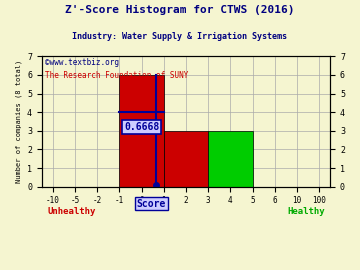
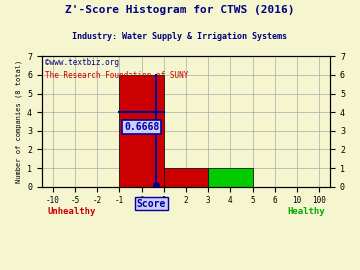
2: 3 -> 1
4: 3 -> 1
